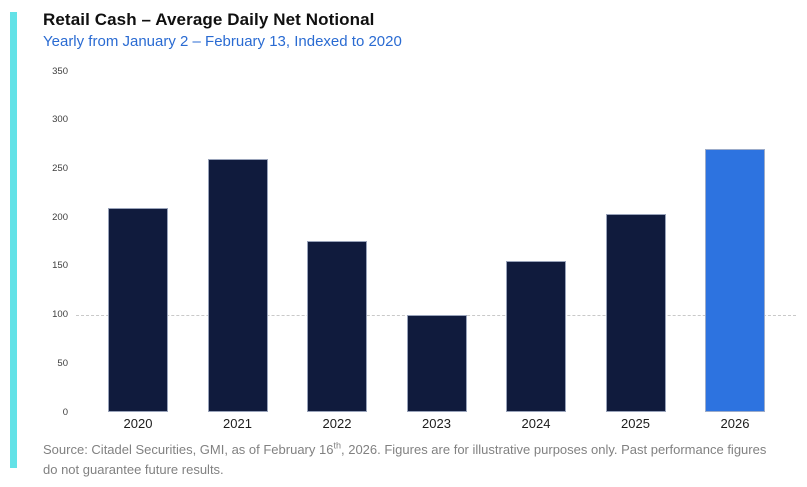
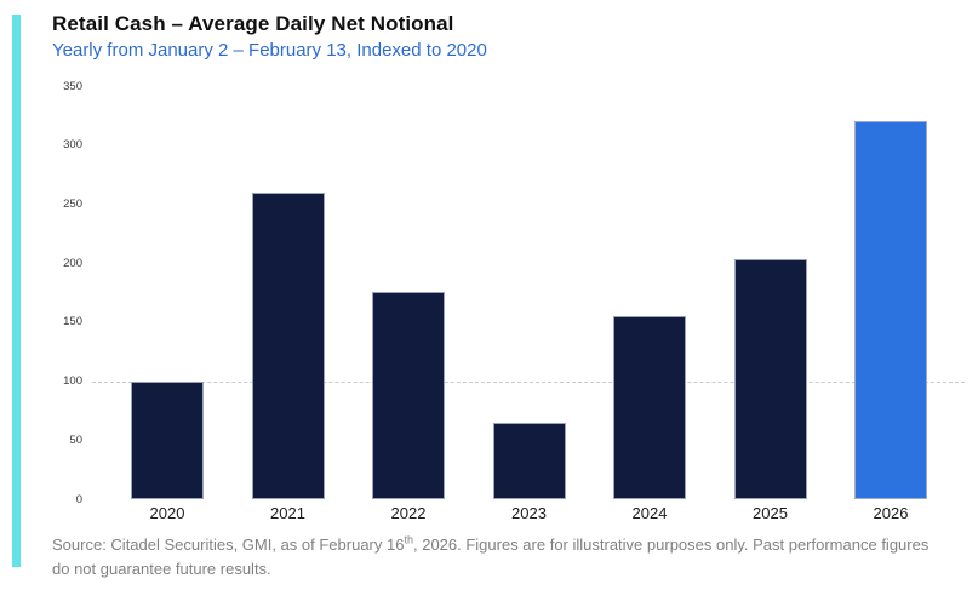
2020: 210 -> 100
2023: 100 -> 60
2026: 270 -> 320
